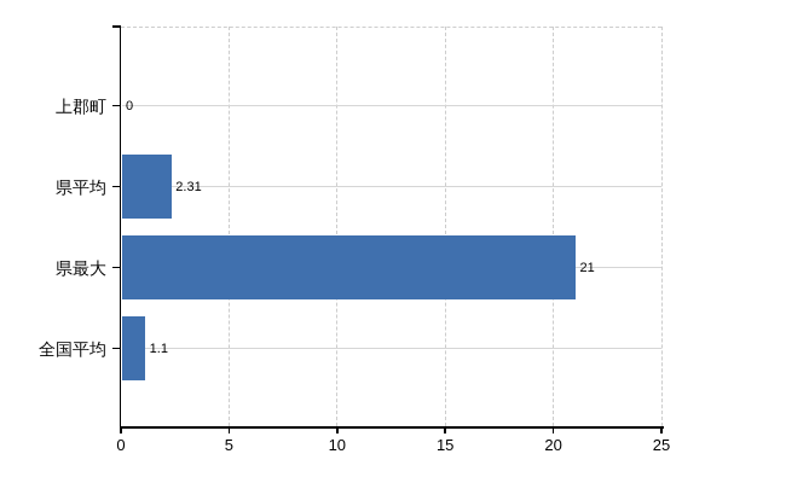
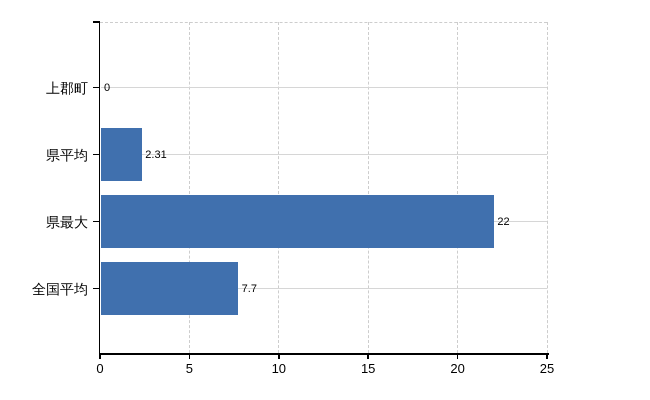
県最大: 21 -> 22
全国平均: 1.1 -> 7.7
